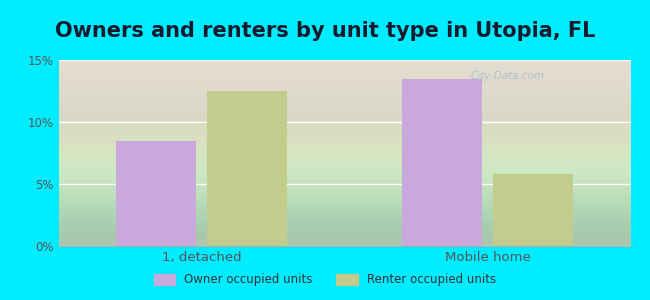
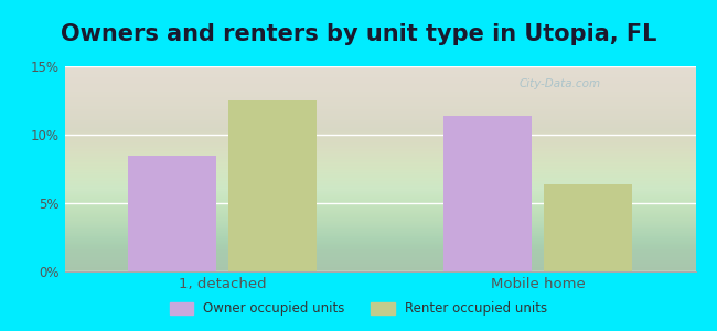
Owner occupied units/Mobile home: 13.5% -> 11.4%
Renter occupied units/Mobile home: 5.8% -> 6.4%
